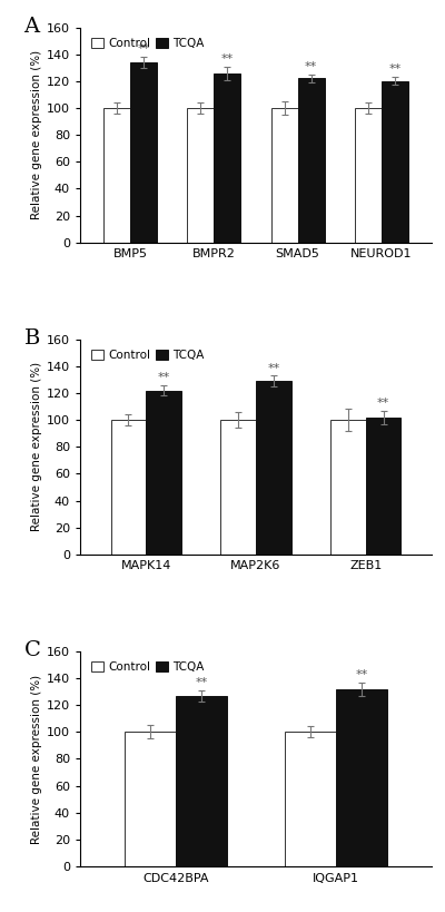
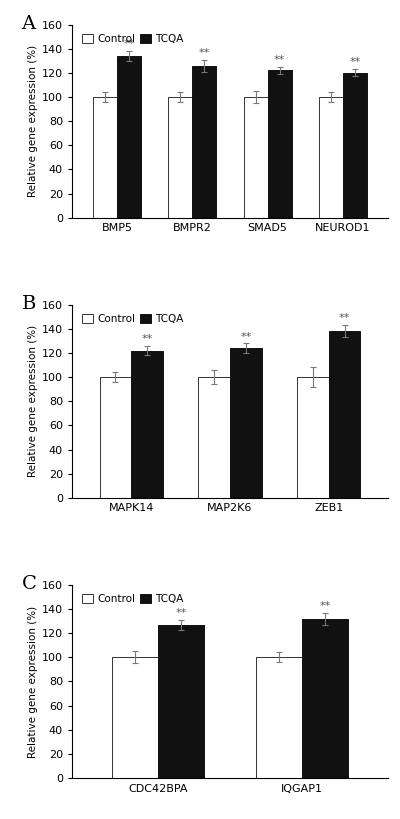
TCQA/MAP2K6: 129 -> 124
TCQA/ZEB1: 102 -> 138
